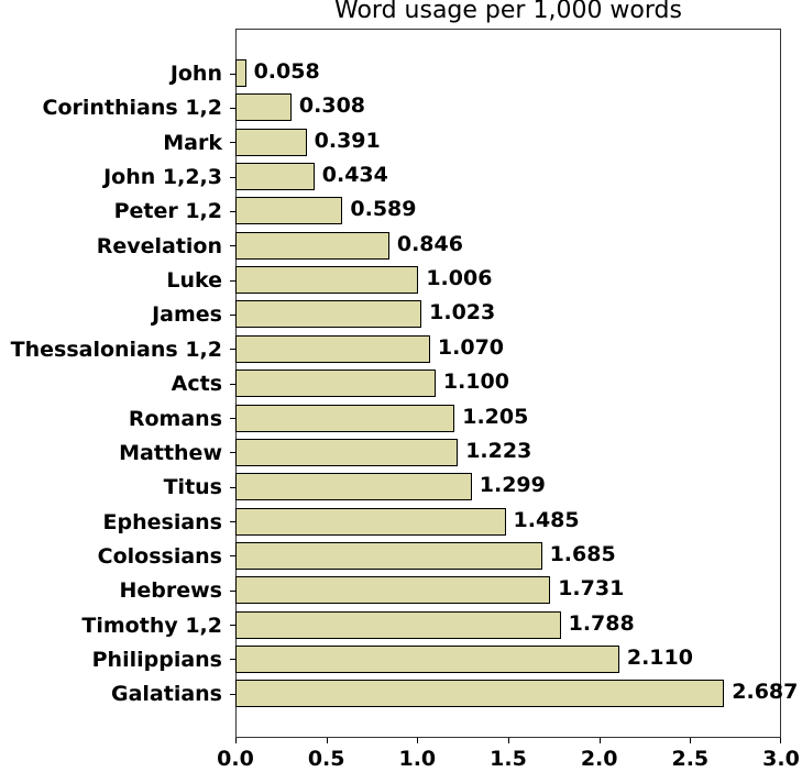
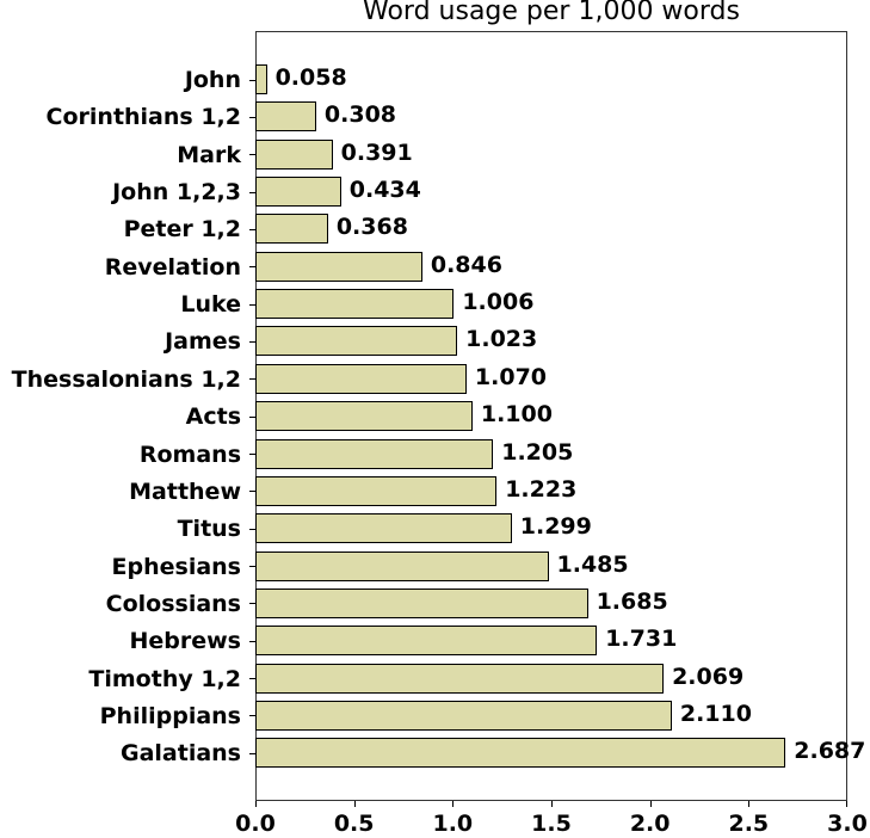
Peter 1,2: 0.589 -> 0.368
Timothy 1,2: 1.788 -> 2.069
